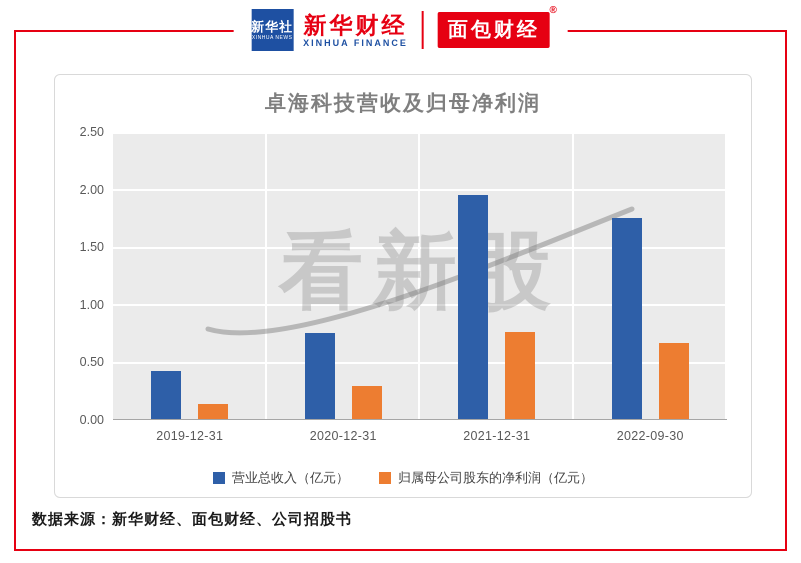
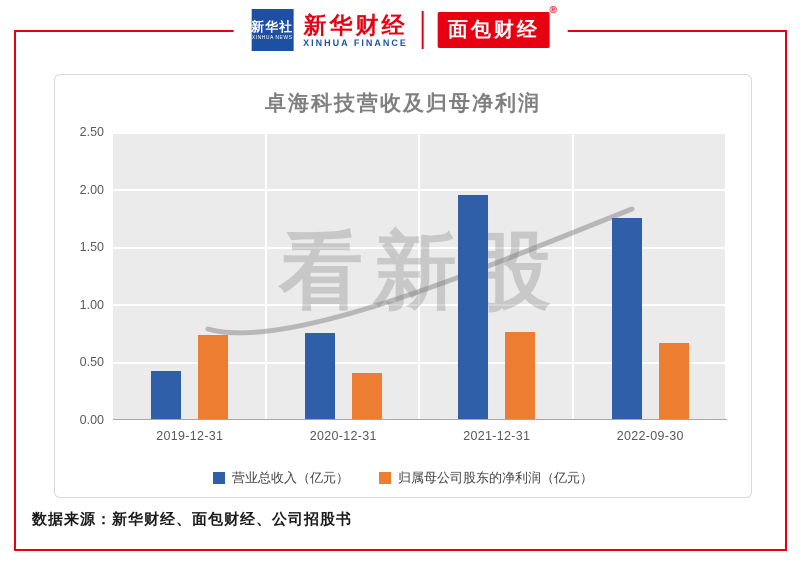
归属母公司股东的净利润（亿元）/2019-12-31: 0.13 -> 0.73
归属母公司股东的净利润（亿元）/2020-12-31: 0.29 -> 0.40
